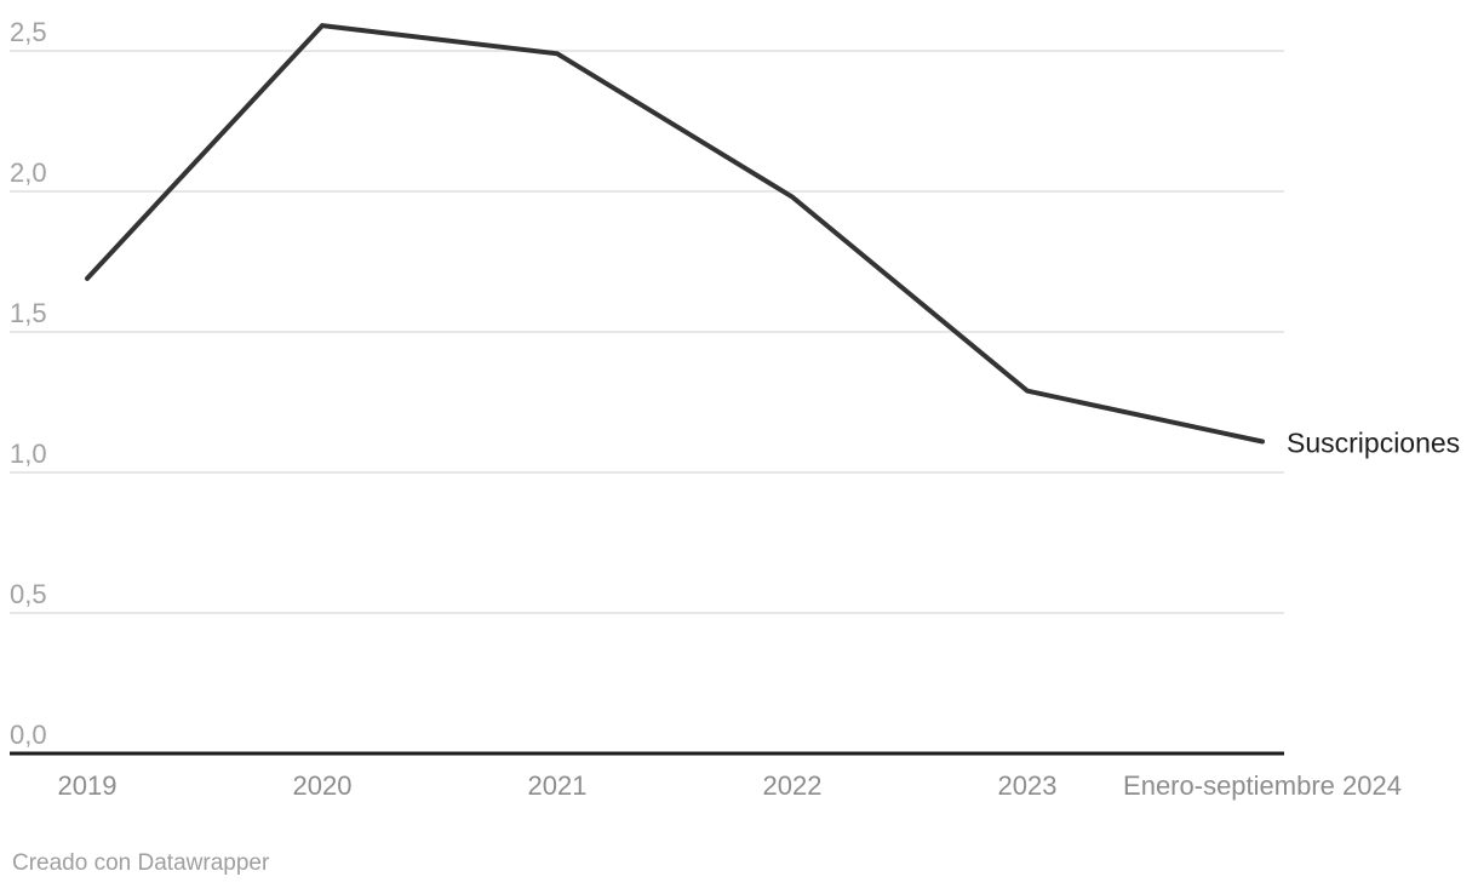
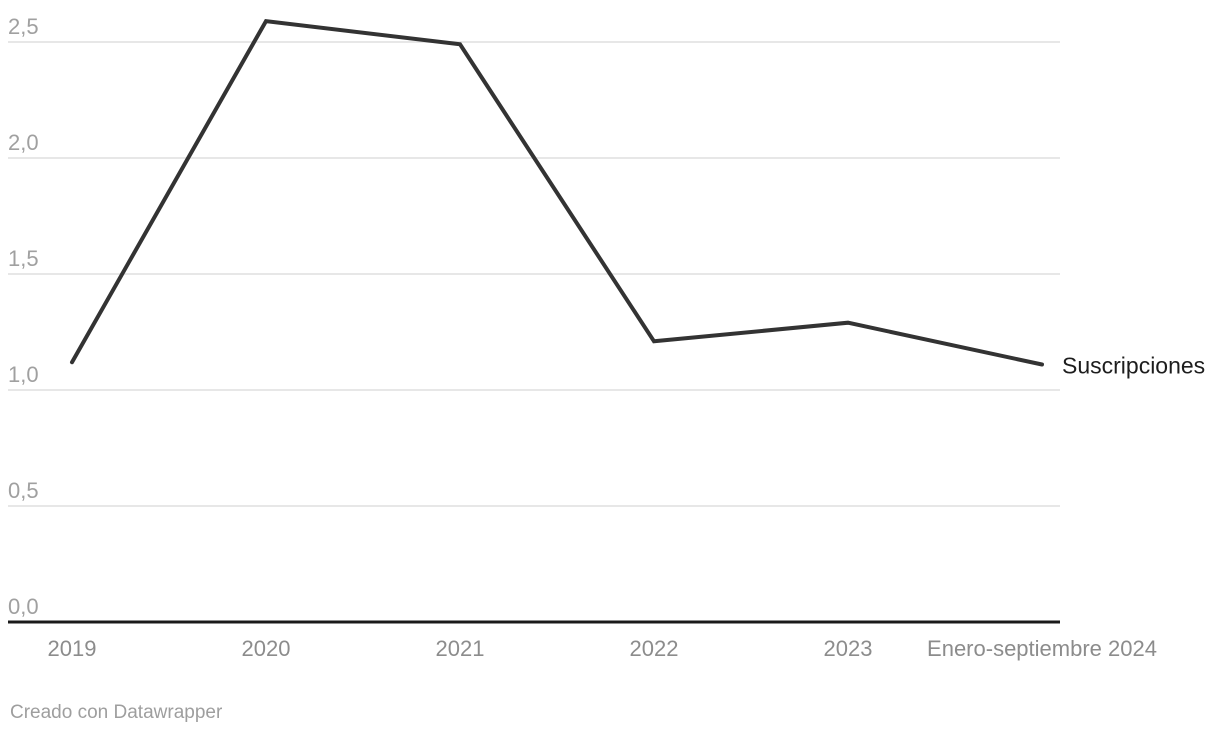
2019: 1,69 -> 1,12
2022: 1,98 -> 1,21
